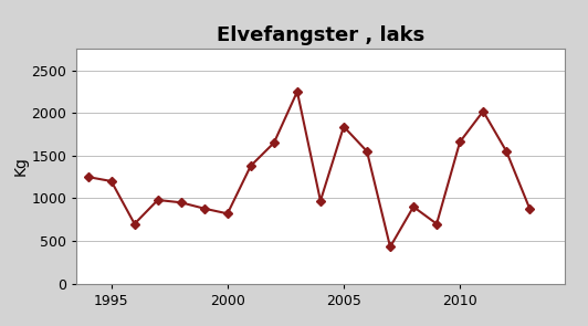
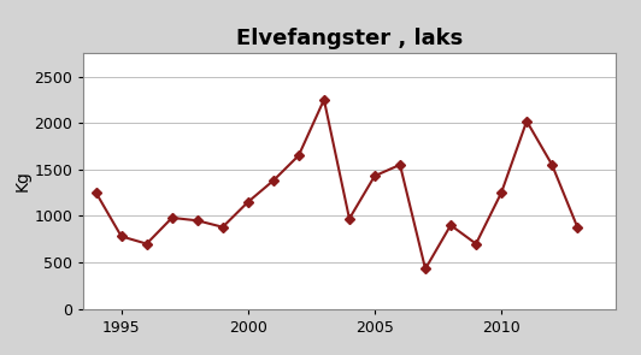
1995: 1200 -> 780
2000: 820 -> 1150
2005: 1840 -> 1430
2010: 1660 -> 1250
